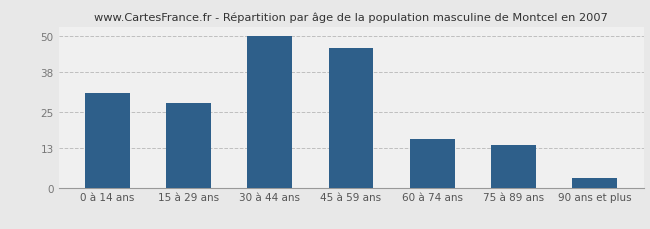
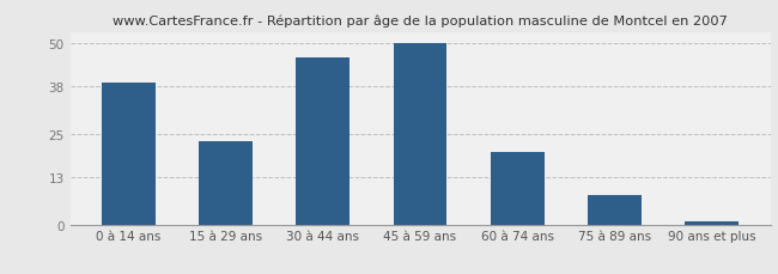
0 à 14 ans: 31 -> 39
15 à 29 ans: 28 -> 23
30 à 44 ans: 50 -> 46
45 à 59 ans: 46 -> 50
60 à 74 ans: 16 -> 20
75 à 89 ans: 14 -> 8
90 ans et plus: 3 -> 1
